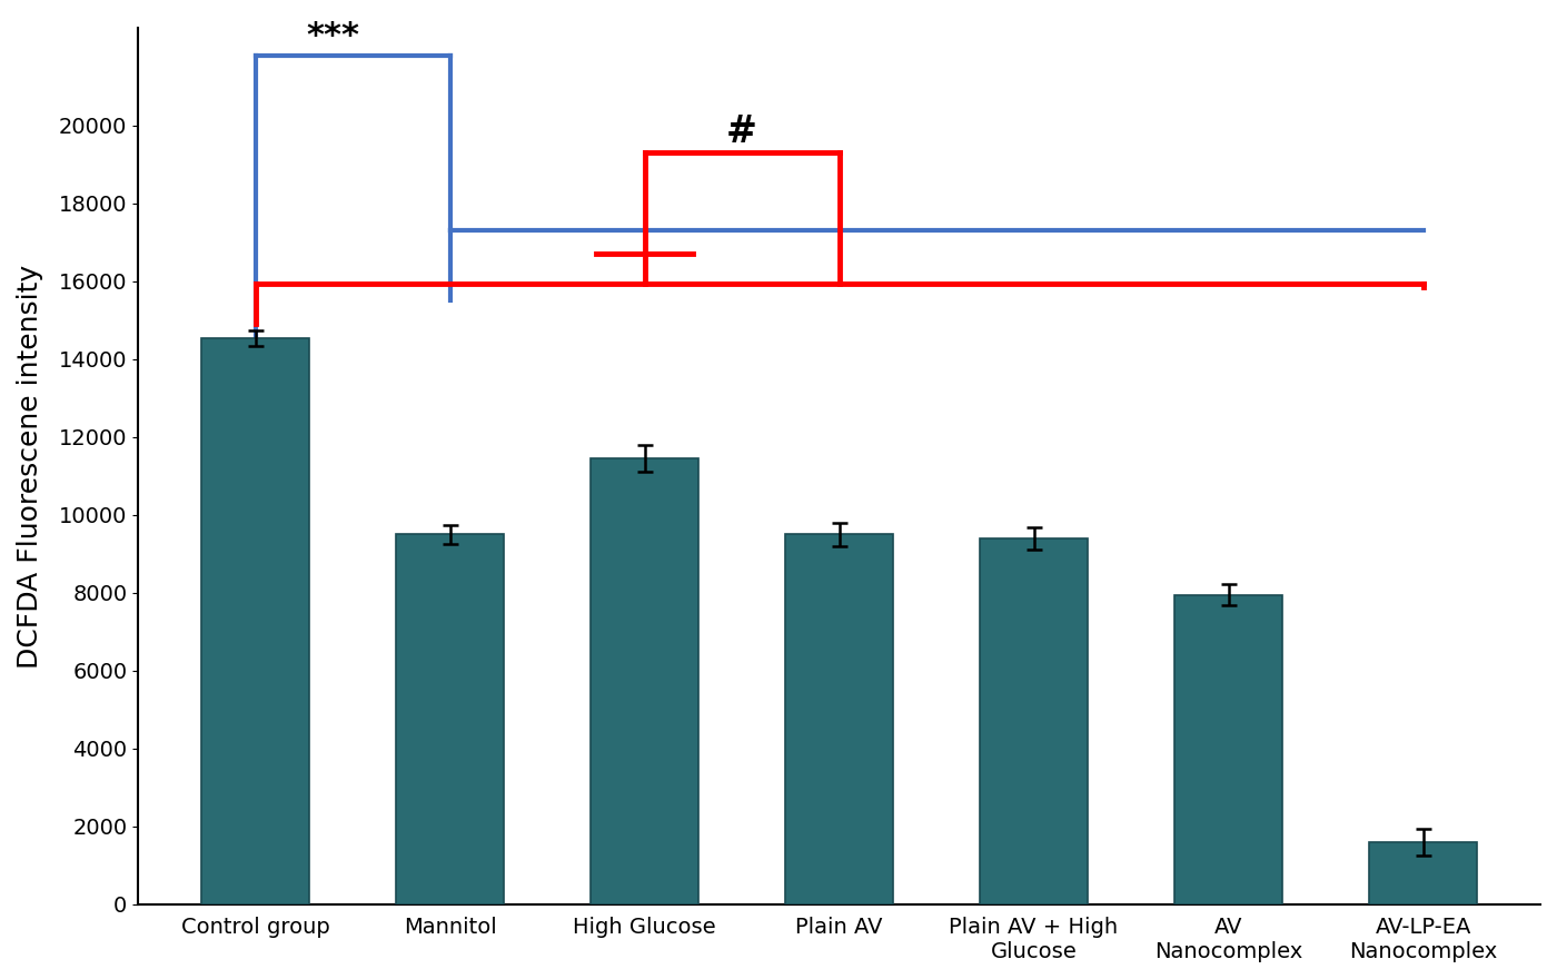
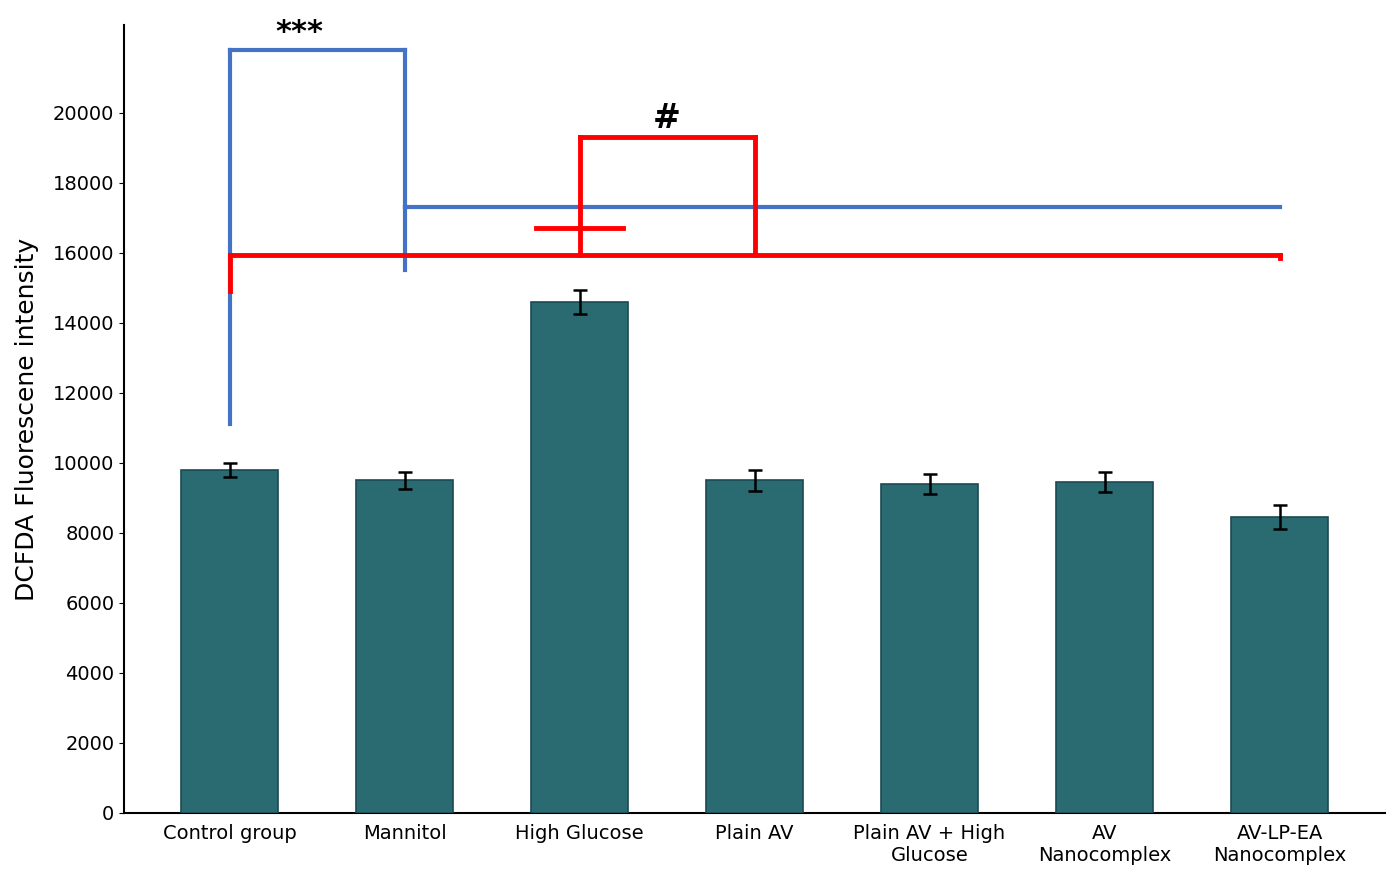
Control group: 14550 -> 9800
High Glucose: 11450 -> 14600
AV Nanocomplex: 7950 -> 9450
AV-LP-EA Nanocomplex: 1600 -> 8450
